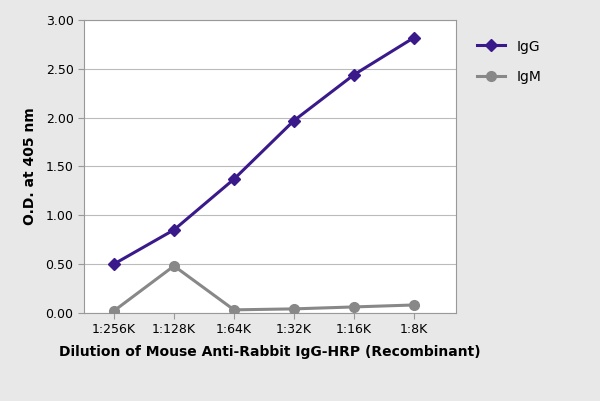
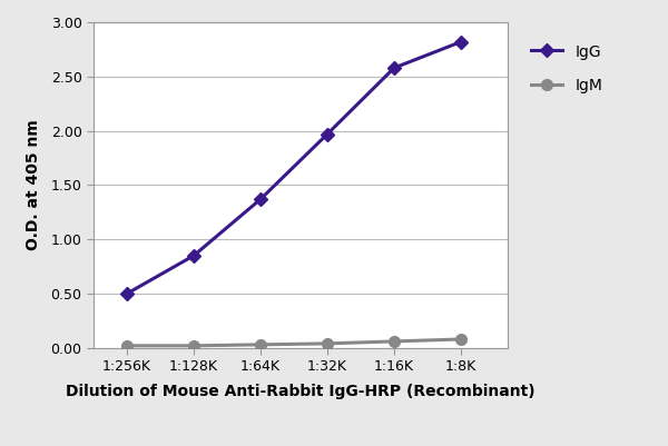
IgM/1:128K: 0.48 -> 0.02
IgG/1:16K: 2.44 -> 2.58
